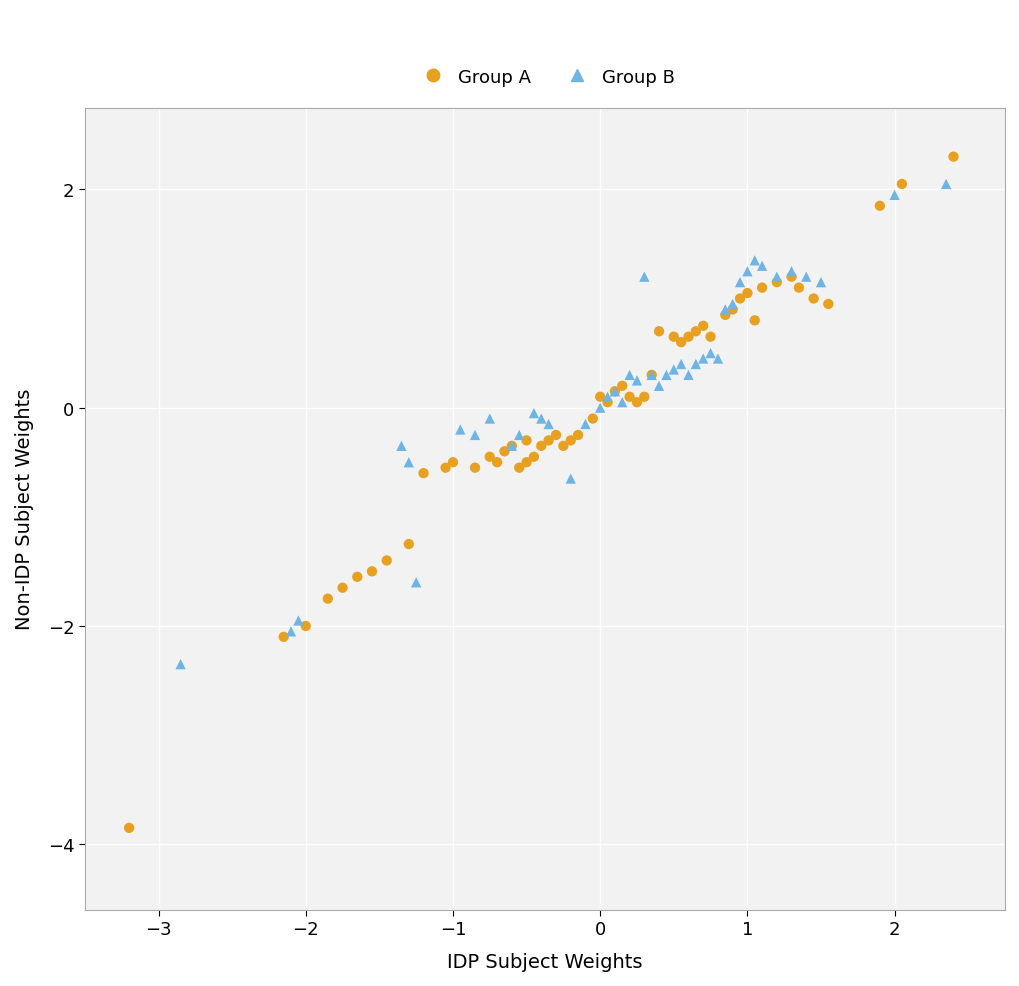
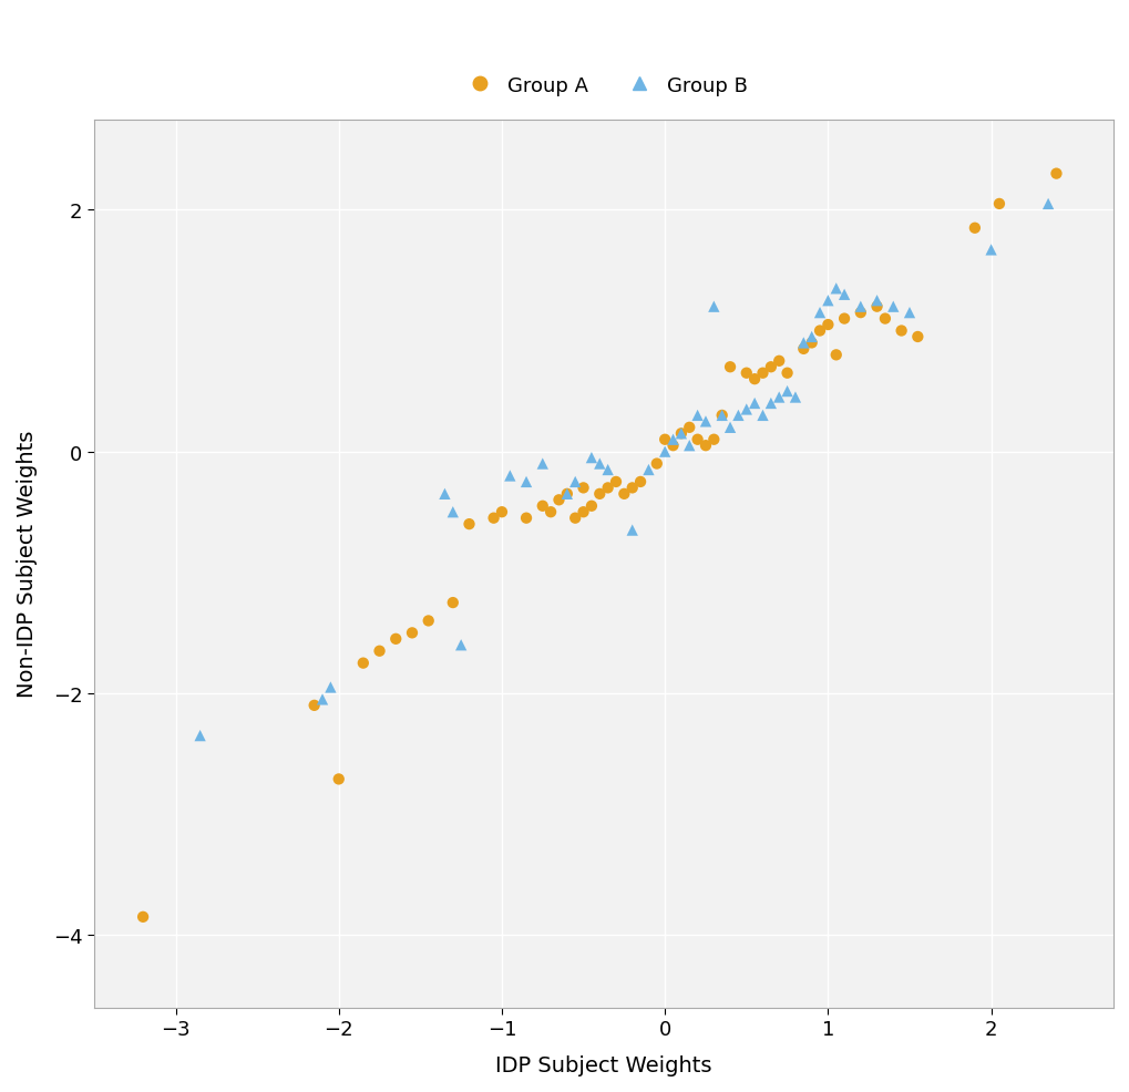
Group A/−2: -2.00 -> -2.71
Group B/2: 1.95 -> 1.67
